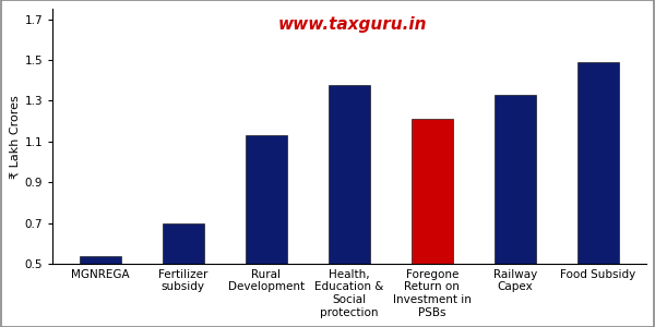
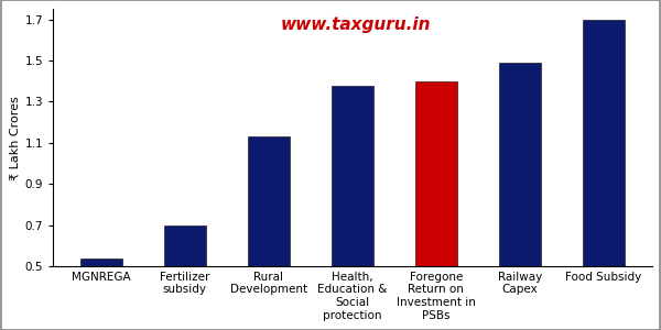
Foregone Return on Investment in PSBs: 1.21 -> 1.40
Railway Capex: 1.33 -> 1.49
Food Subsidy: 1.49 -> 1.70
